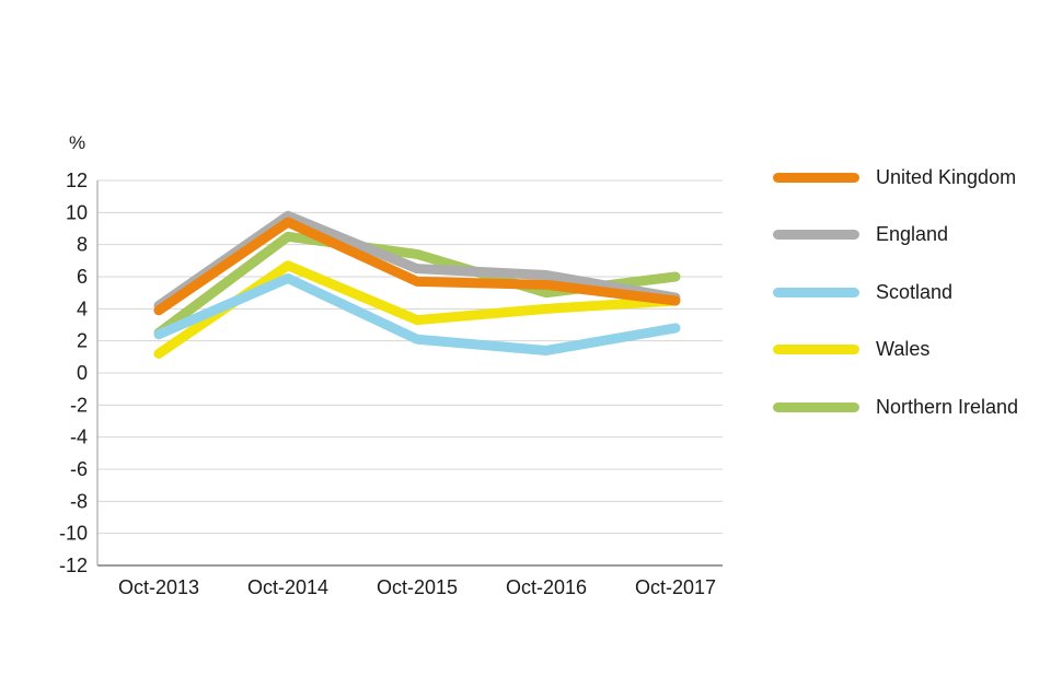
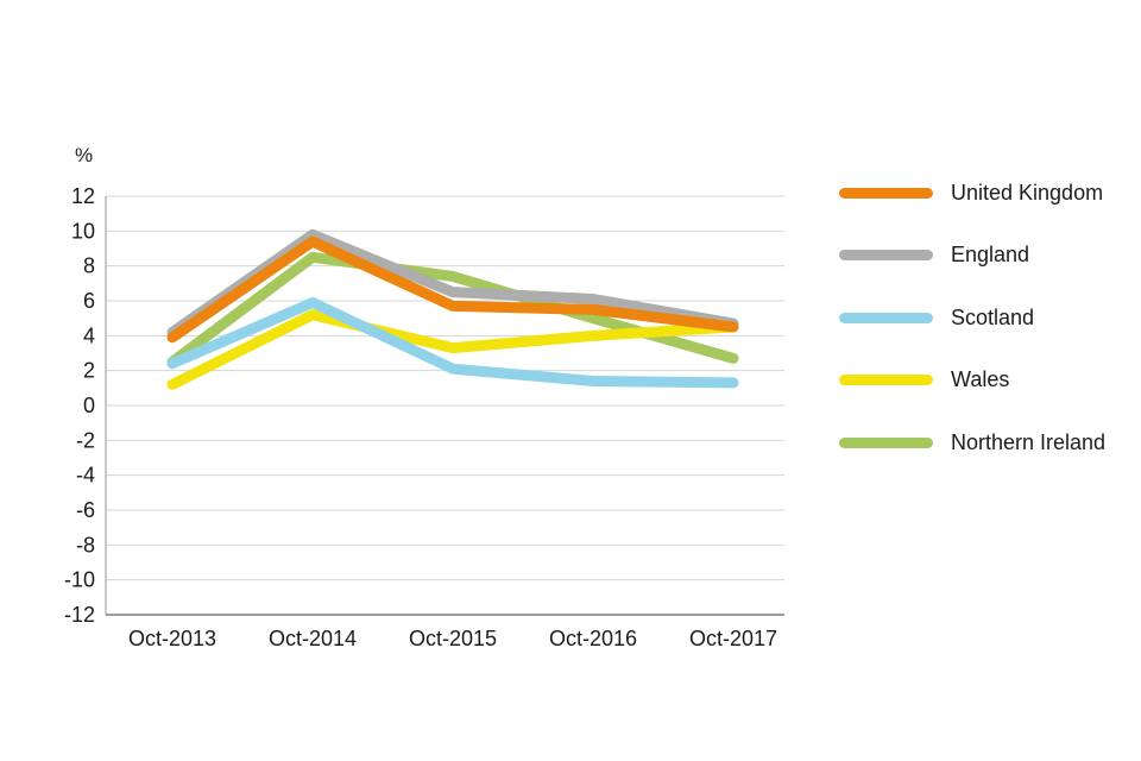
Wales/Oct-2014: 6.7 -> 5.2
Scotland/Oct-2017: 2.8 -> 1.3
Northern Ireland/Oct-2017: 6.0 -> 2.7
